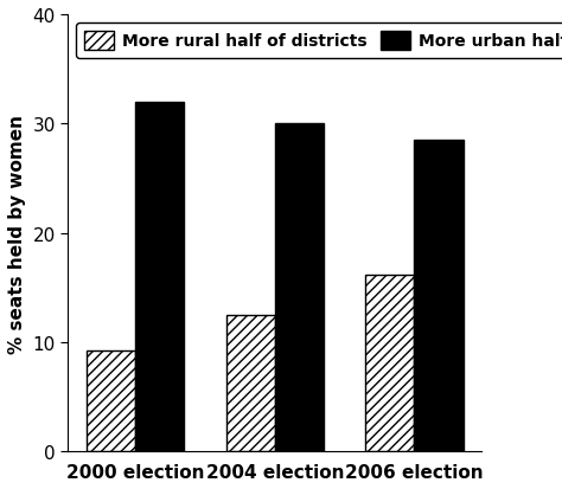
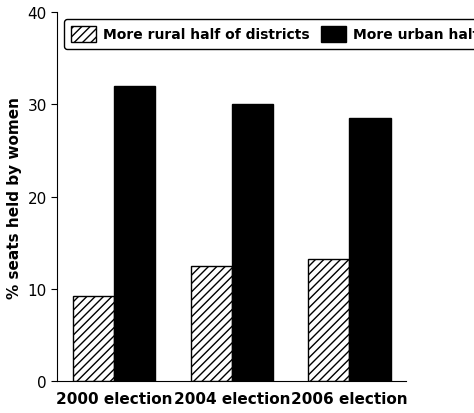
More rural half of districts/2006 election: 16.2 -> 13.3
